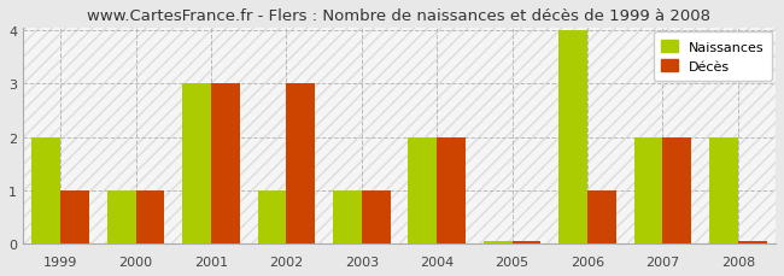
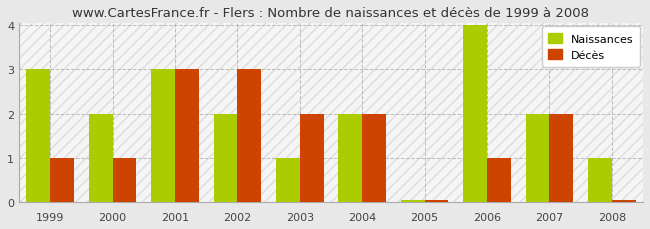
Naissances/1999: 2 -> 3
Naissances/2000: 1 -> 2
Naissances/2002: 1 -> 2
Décès/2003: 1 -> 2
Naissances/2008: 2 -> 1
